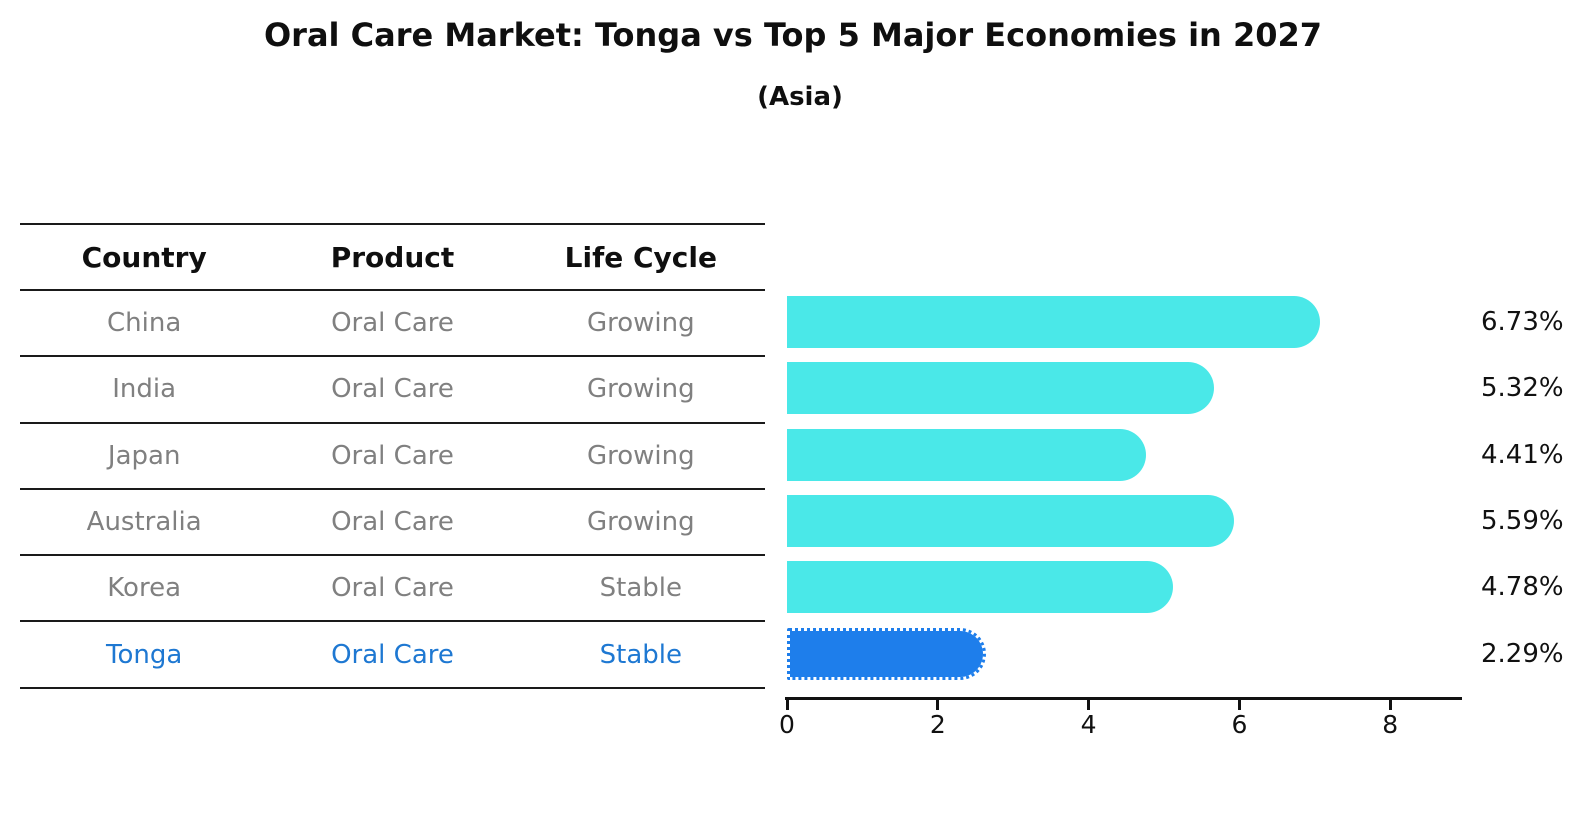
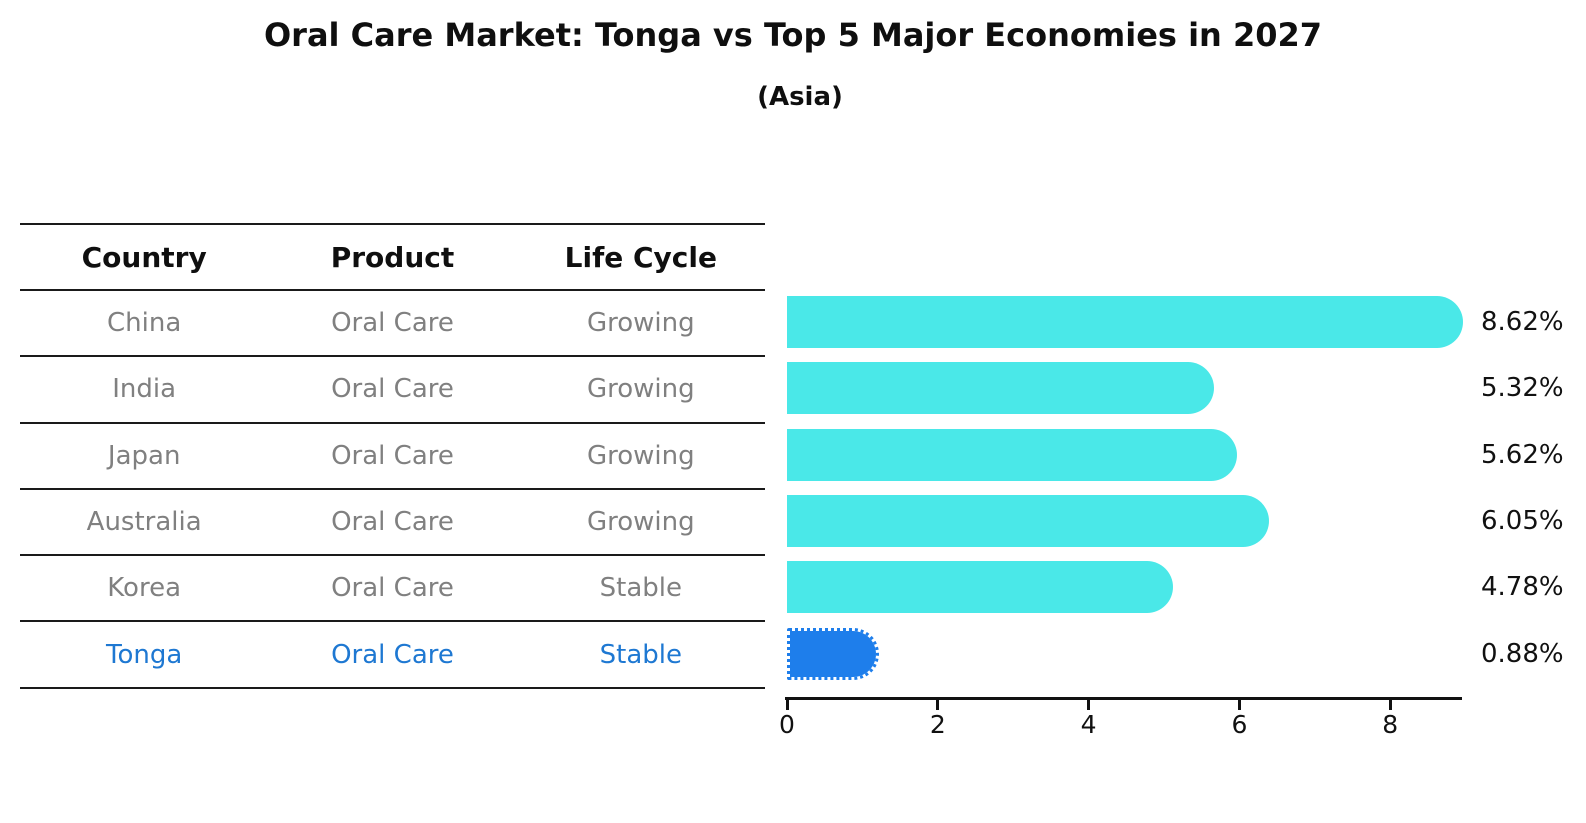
China: 6.73% -> 8.62%
Japan: 4.41% -> 5.62%
Australia: 5.59% -> 6.05%
Tonga: 2.29% -> 0.88%
